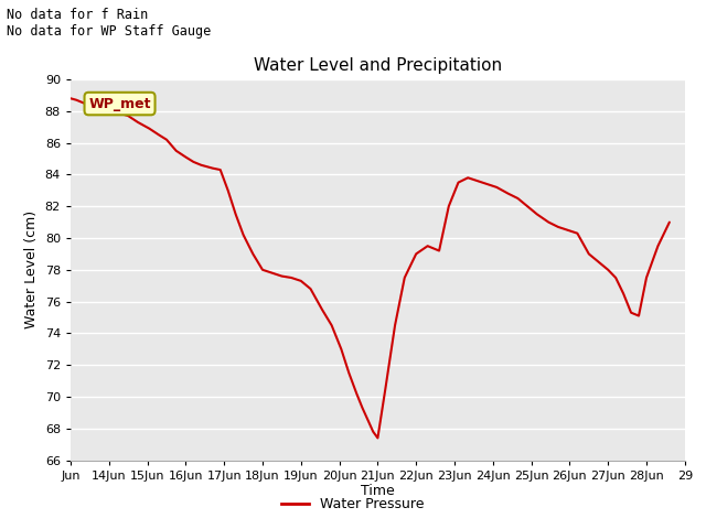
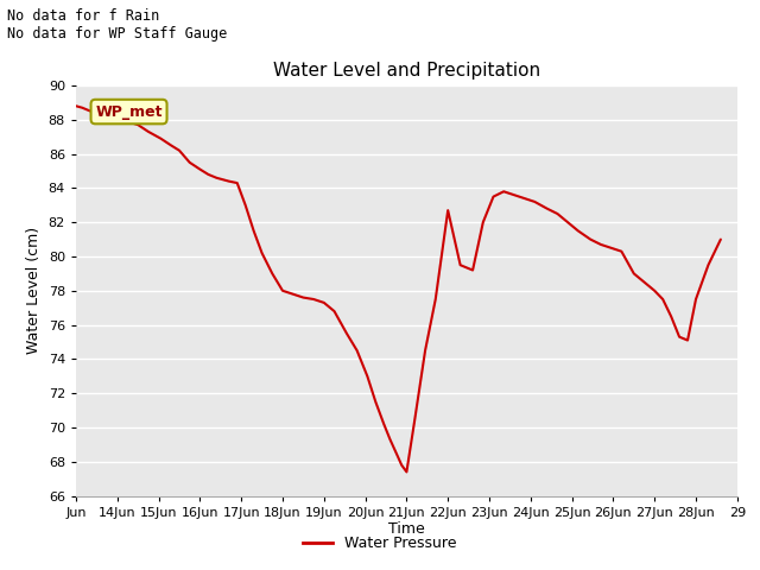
22Jun: 79.0 -> 82.7
